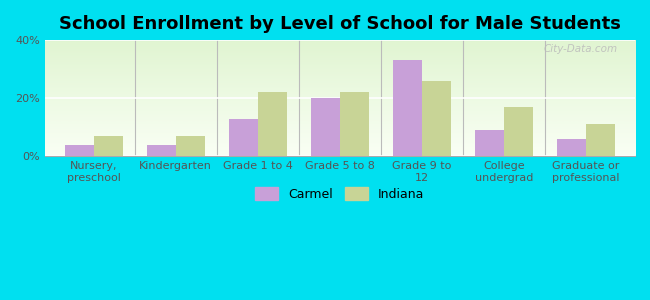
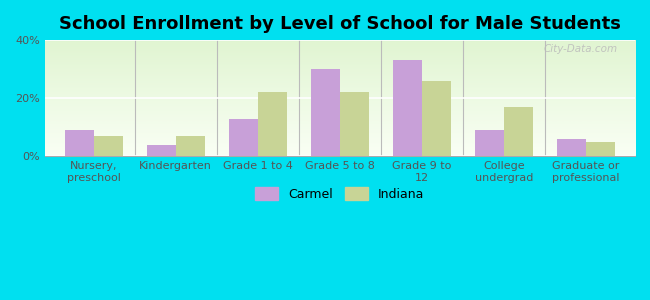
Carmel/Nursery, preschool: 4% -> 9%
Carmel/Grade 5 to 8: 20% -> 30%
Indiana/Graduate or professional: 11% -> 5%
